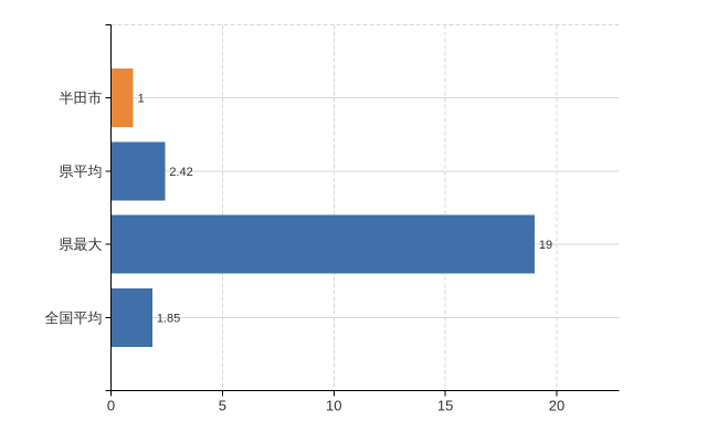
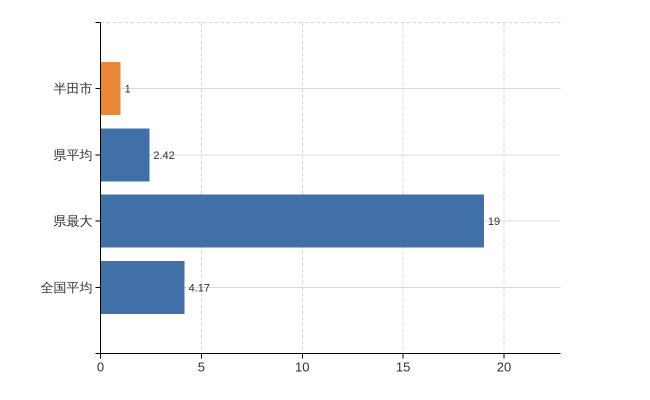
全国平均: 1.85 -> 4.17
